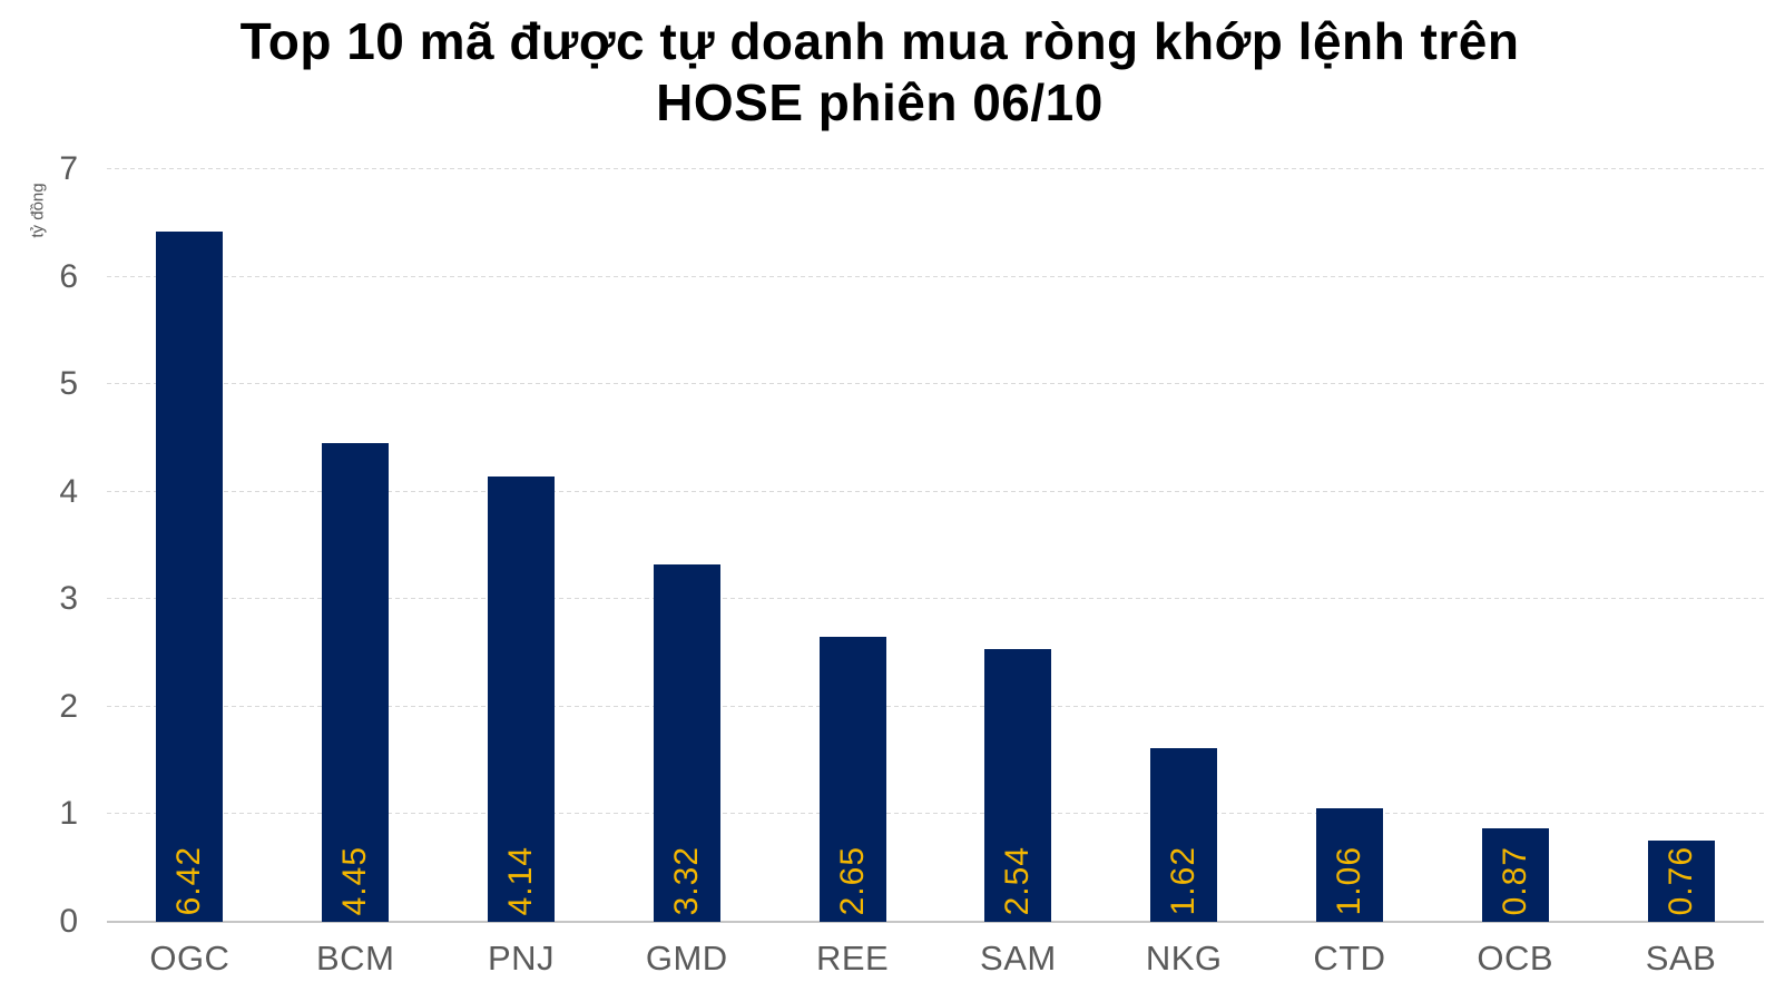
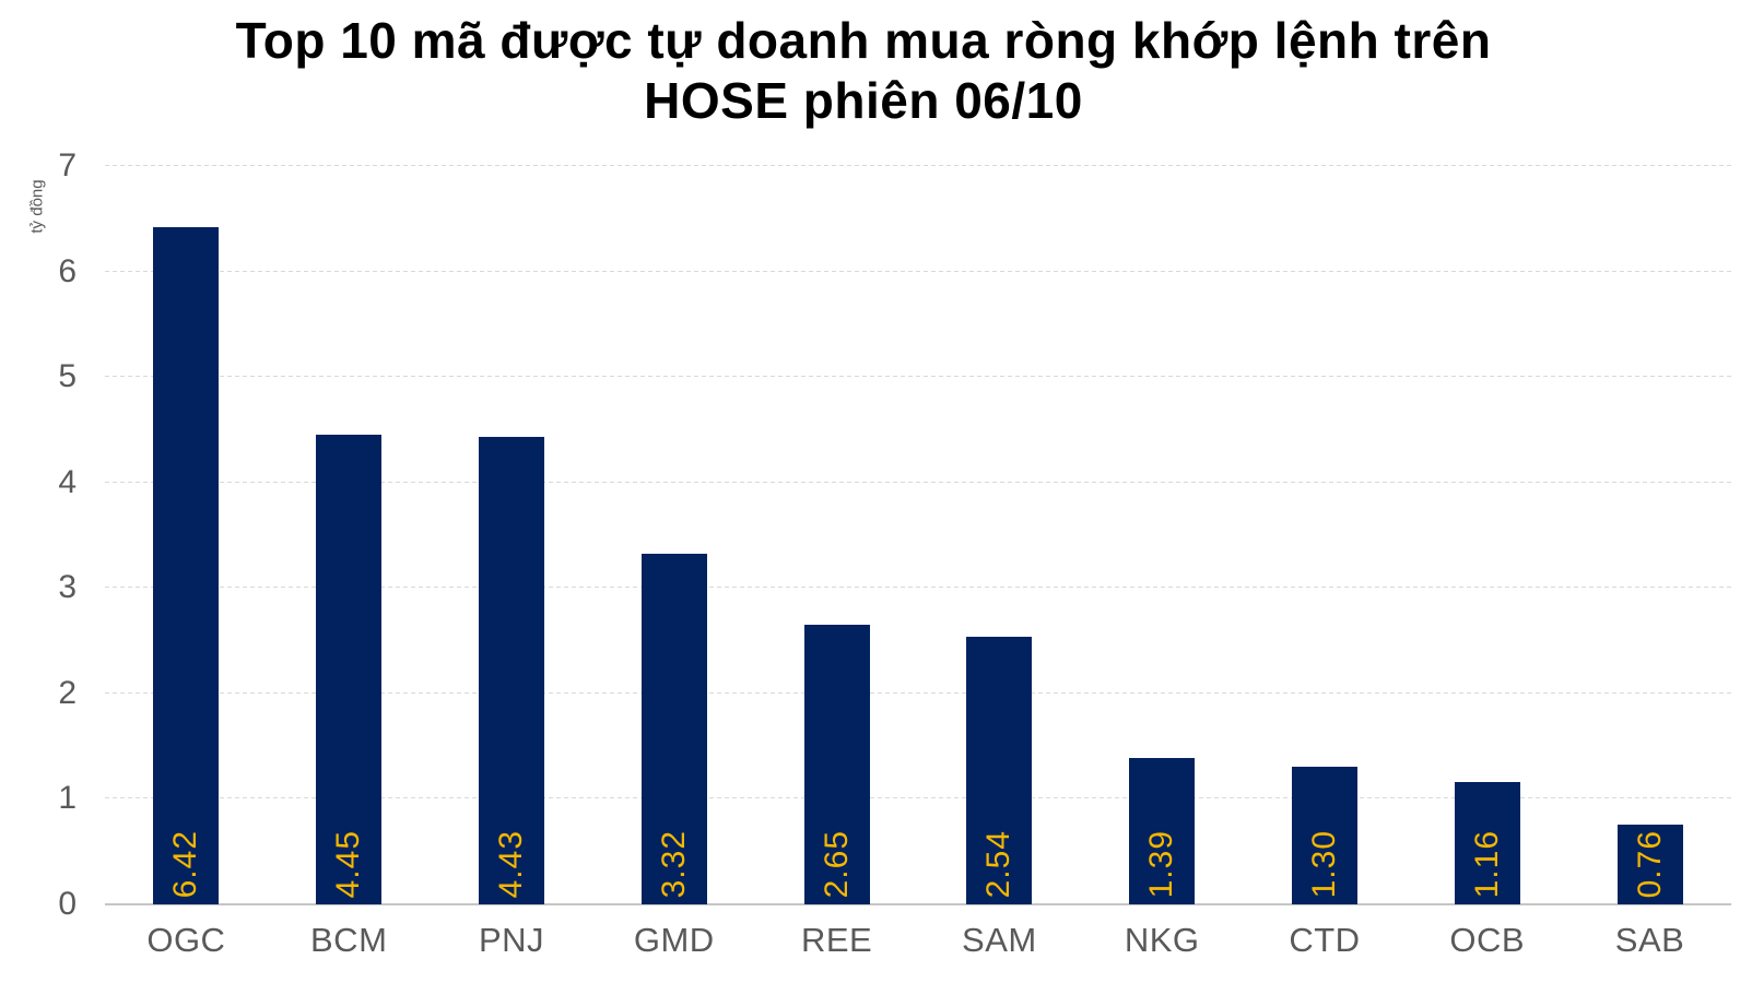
PNJ: 4.14 -> 4.43
NKG: 1.62 -> 1.39
CTD: 1.06 -> 1.30
OCB: 0.87 -> 1.16
